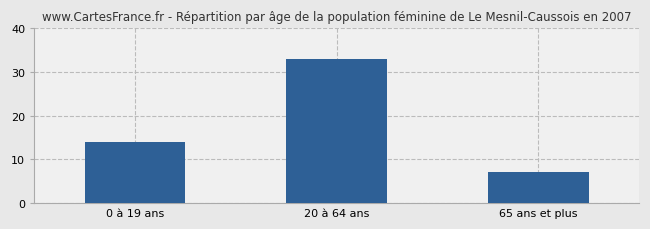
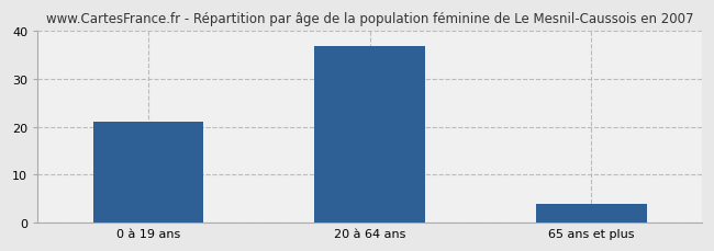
0 à 19 ans: 14 -> 21
20 à 64 ans: 33 -> 37
65 ans et plus: 7 -> 4
